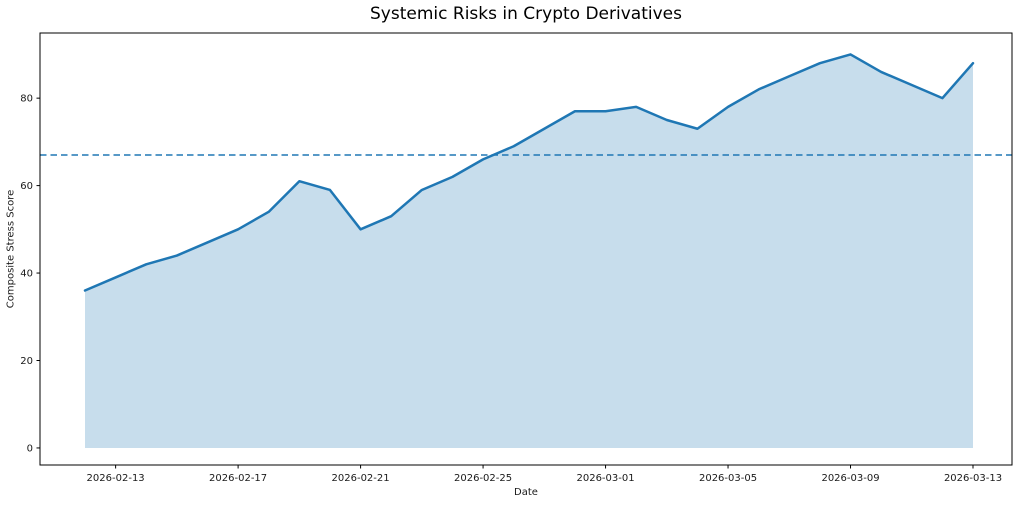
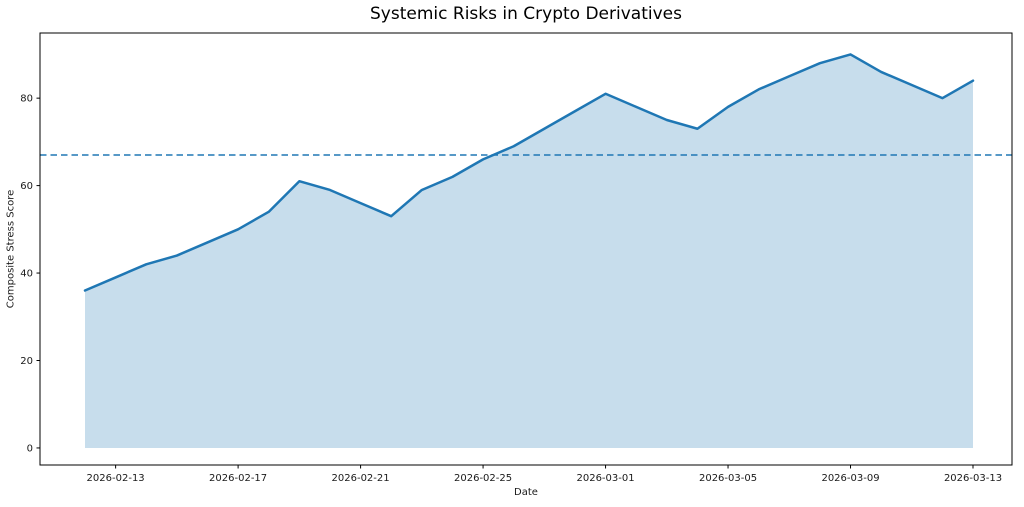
2026-02-21: 50 -> 56
2026-03-01: 77 -> 81
2026-03-13: 88 -> 84
